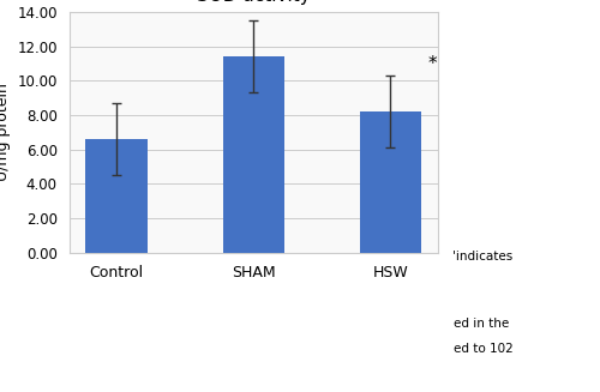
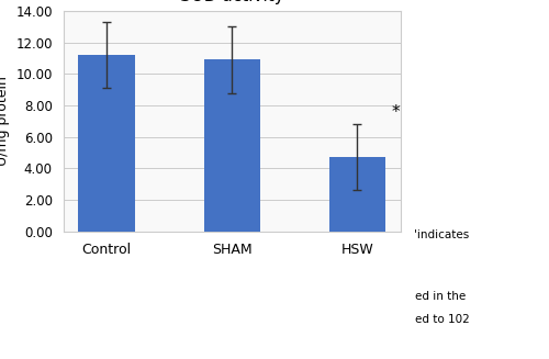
Control: 6.6 -> 11.2
SHAM: 11.4 -> 10.9
HSW: 8.2 -> 4.8
